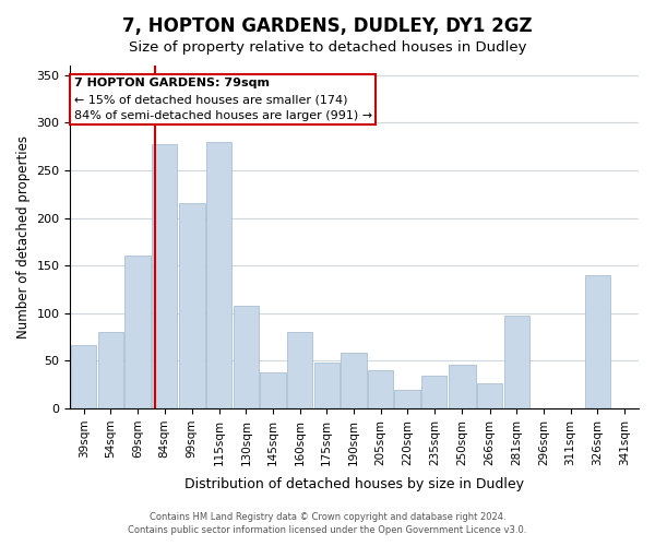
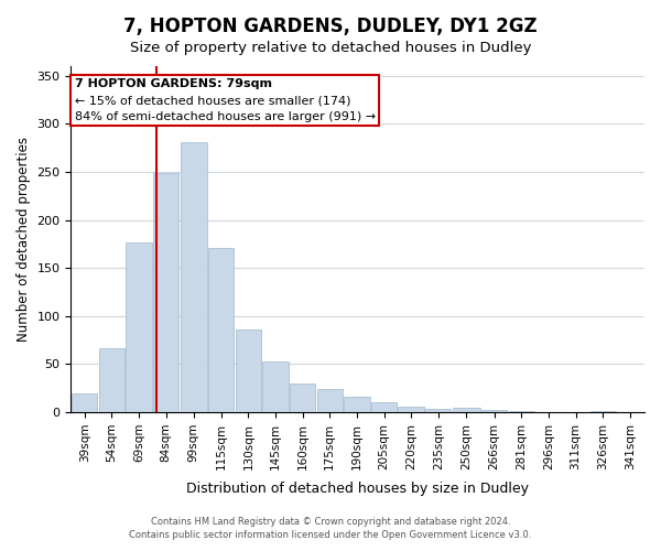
39sqm: 66 -> 20
54sqm: 80 -> 67
69sqm: 160 -> 177
84sqm: 278 -> 249
99sqm: 216 -> 281
115sqm: 280 -> 171
130sqm: 108 -> 86
145sqm: 38 -> 53
160sqm: 80 -> 30
175sqm: 48 -> 24
190sqm: 58 -> 16
205sqm: 40 -> 10
220sqm: 20 -> 6
235sqm: 34 -> 3
250sqm: 46 -> 5
266sqm: 26 -> 2
281sqm: 98 -> 1
326sqm: 140 -> 1
